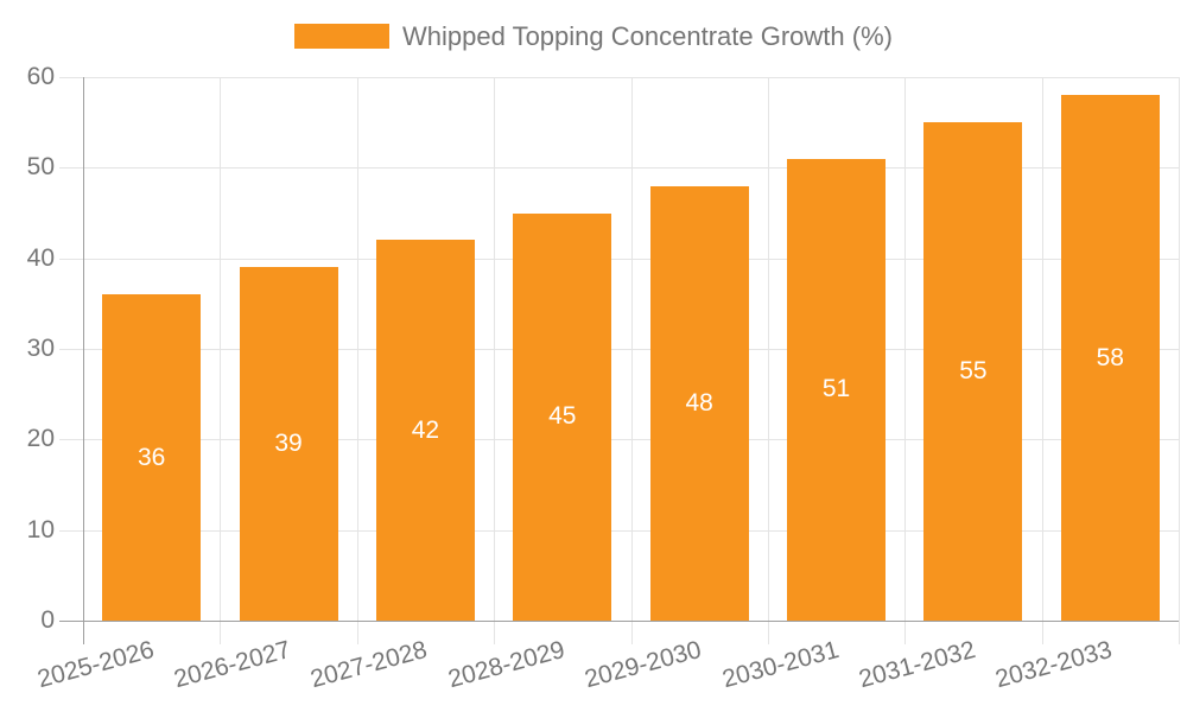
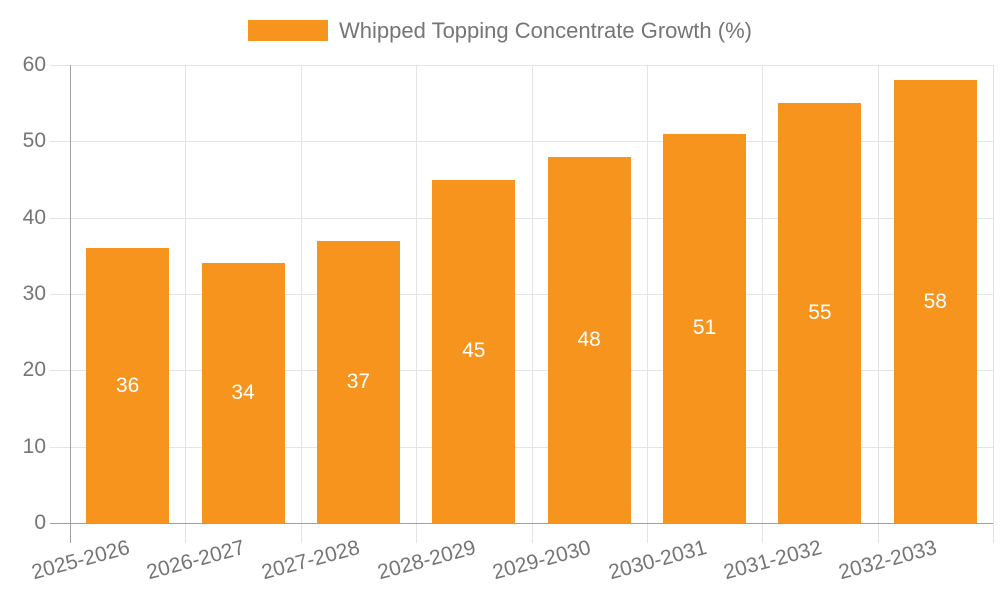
2026-2027: 39 -> 34
2027-2028: 42 -> 37
